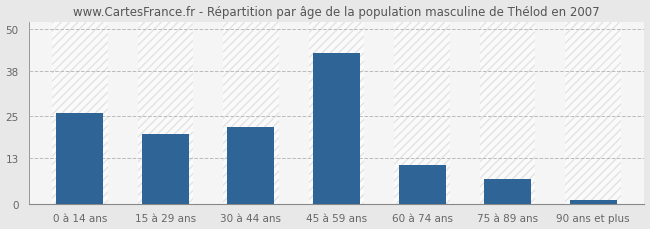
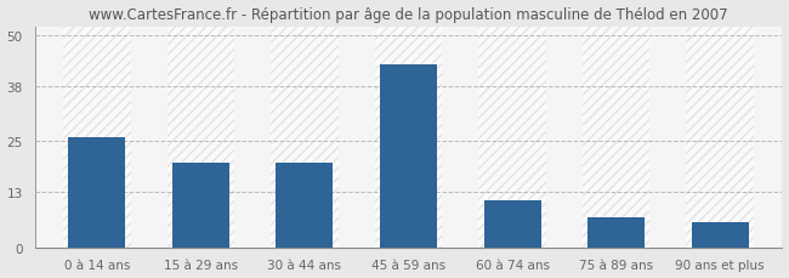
30 à 44 ans: 22 -> 20
90 ans et plus: 1 -> 6
